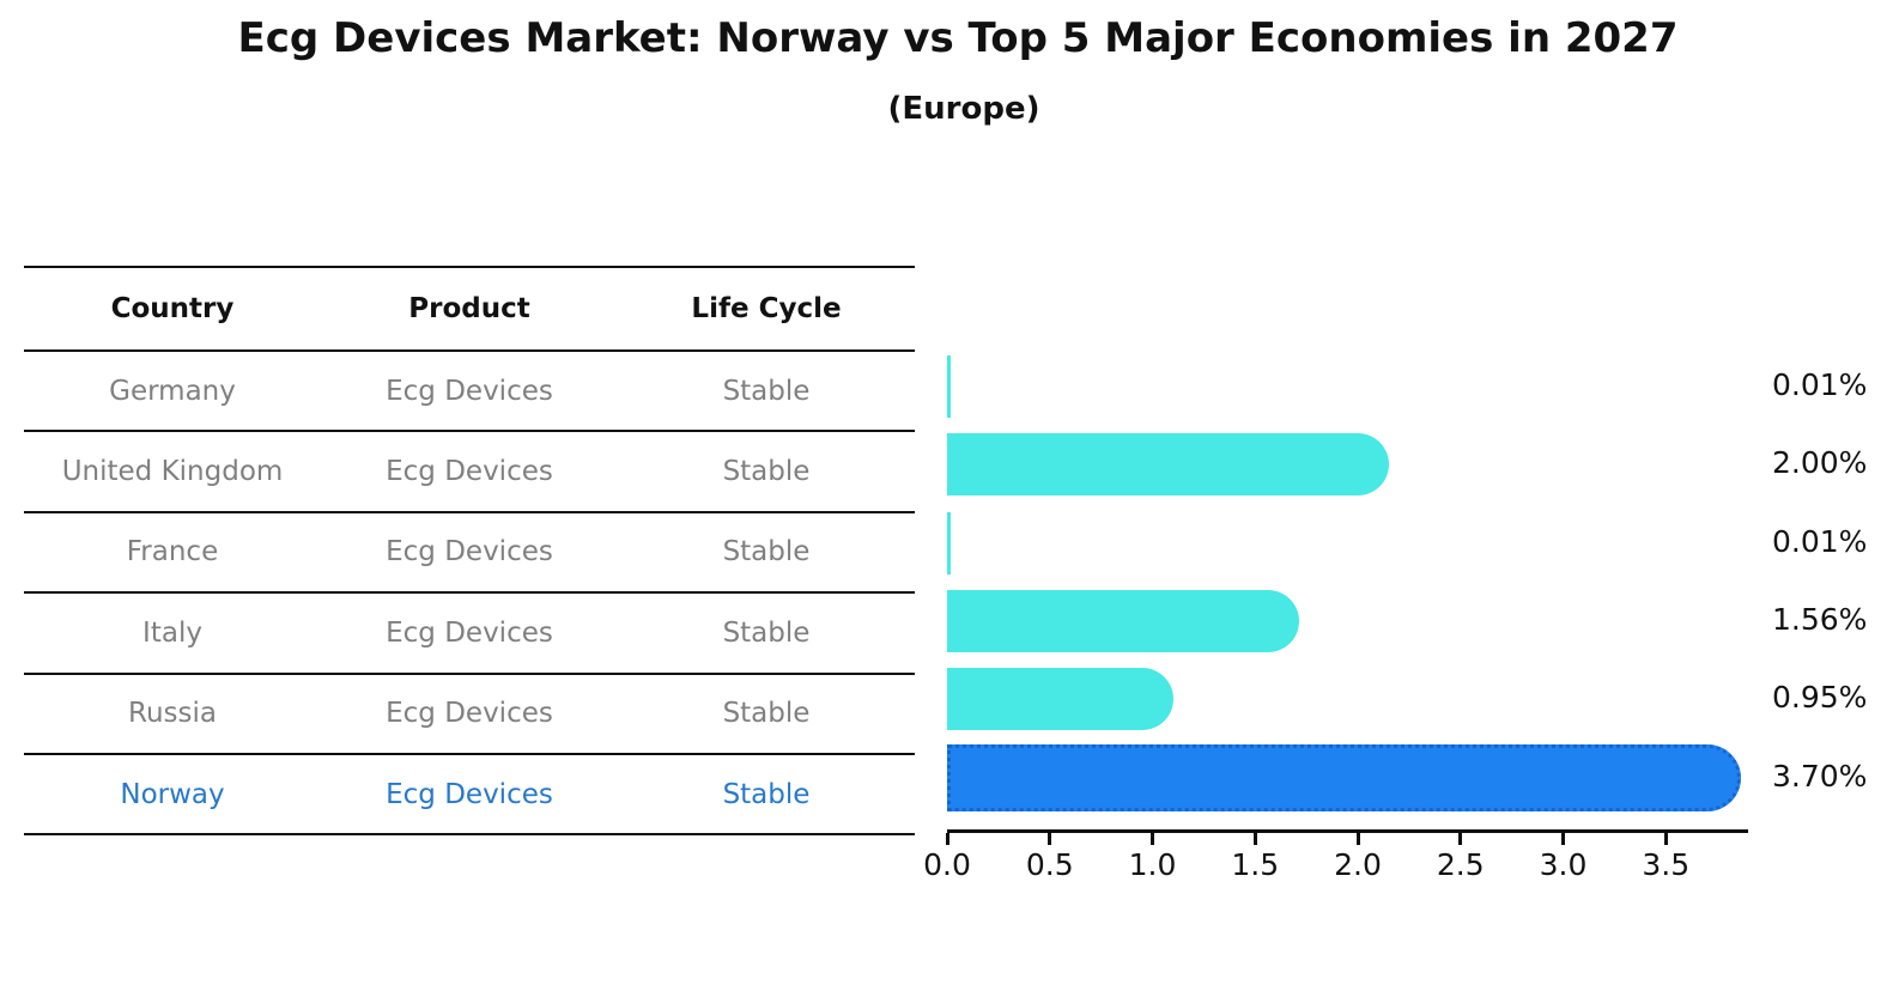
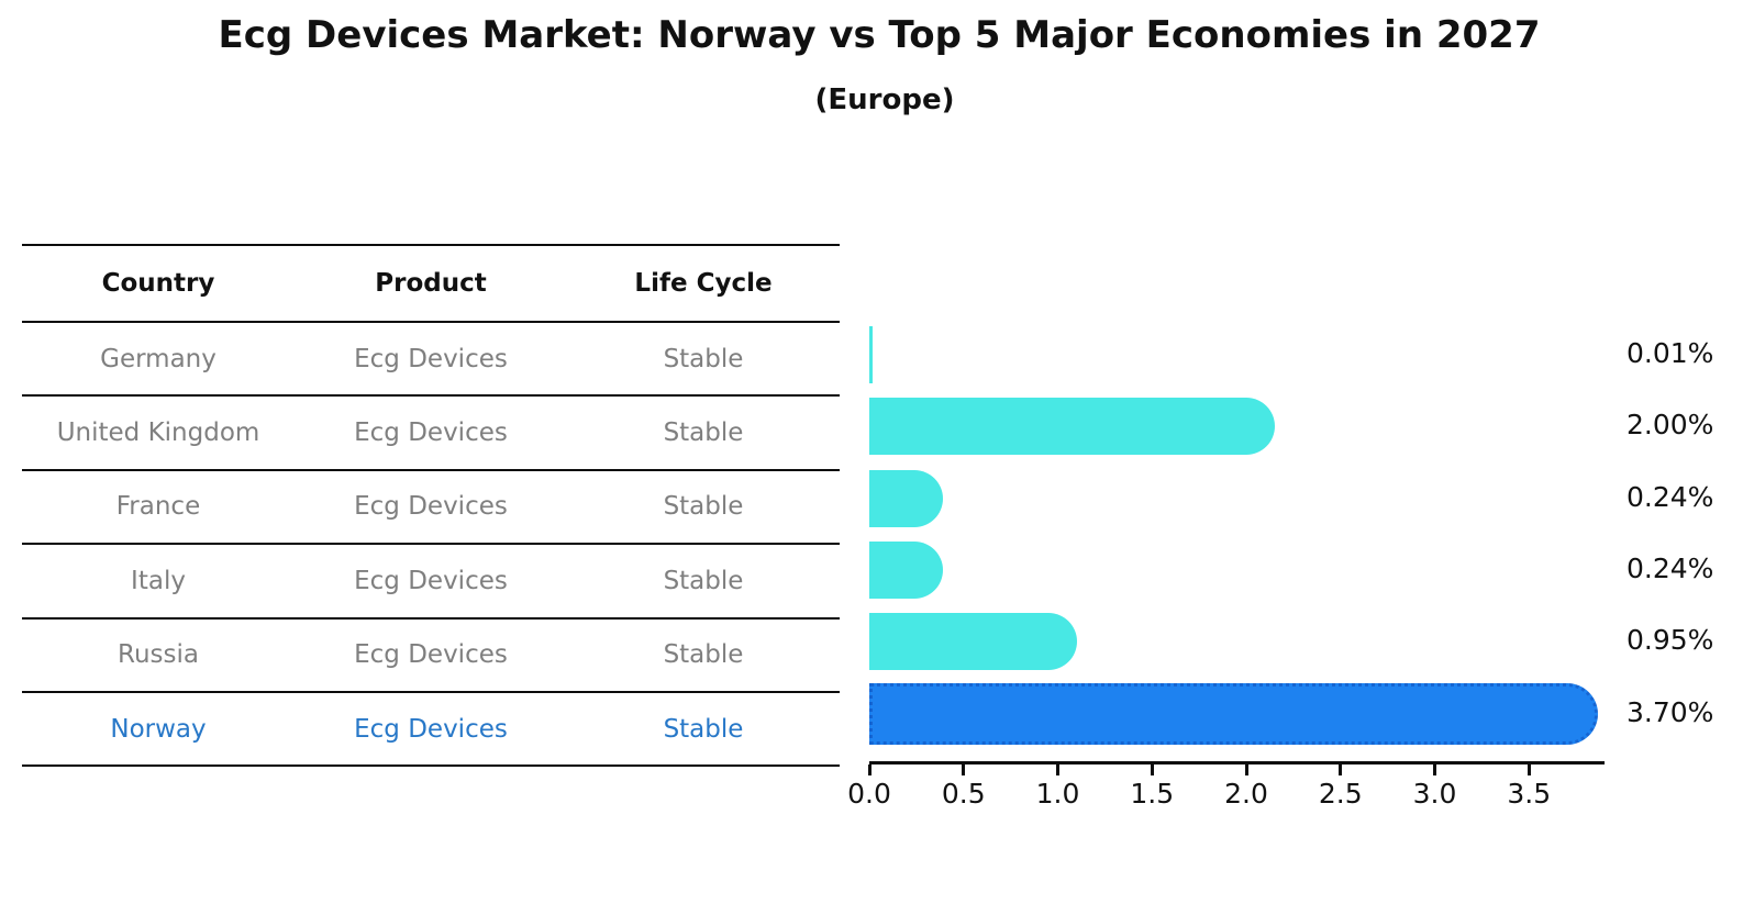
France: 0.01% -> 0.24%
Italy: 1.56% -> 0.24%
